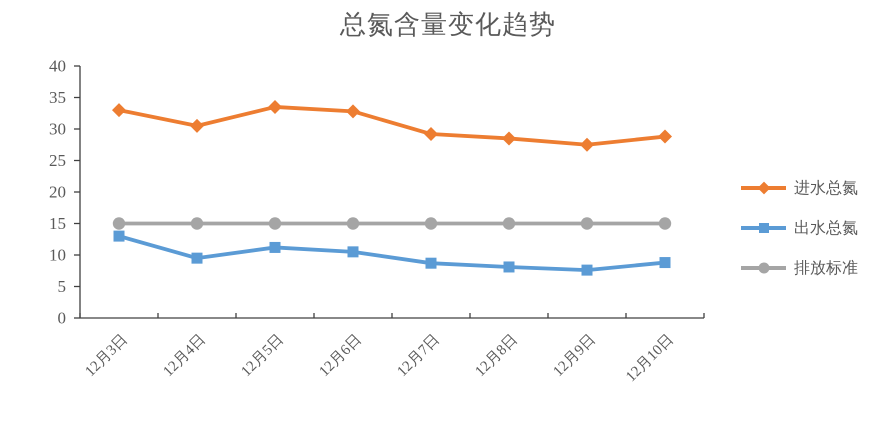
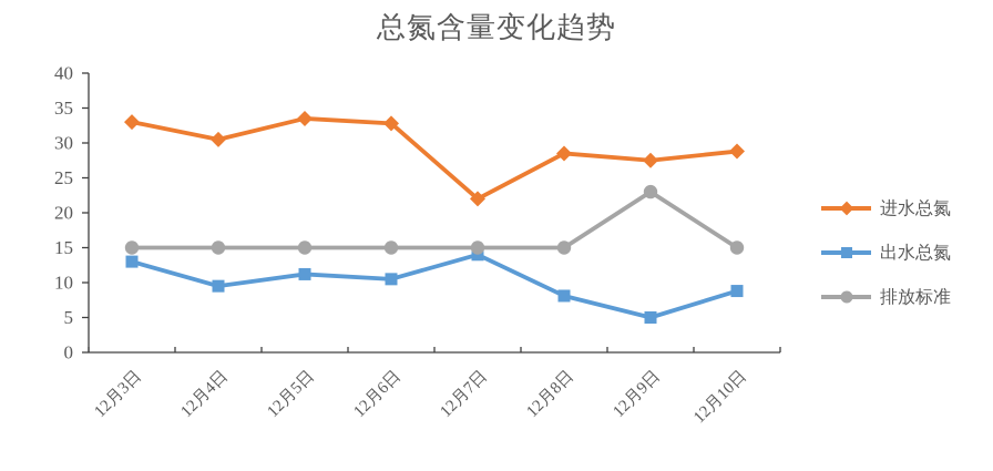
进水总氮/12月7日: 29 -> 22
出水总氮/12月7日: 9 -> 14
出水总氮/12月9日: 8 -> 5
排放标准/12月9日: 15 -> 23
